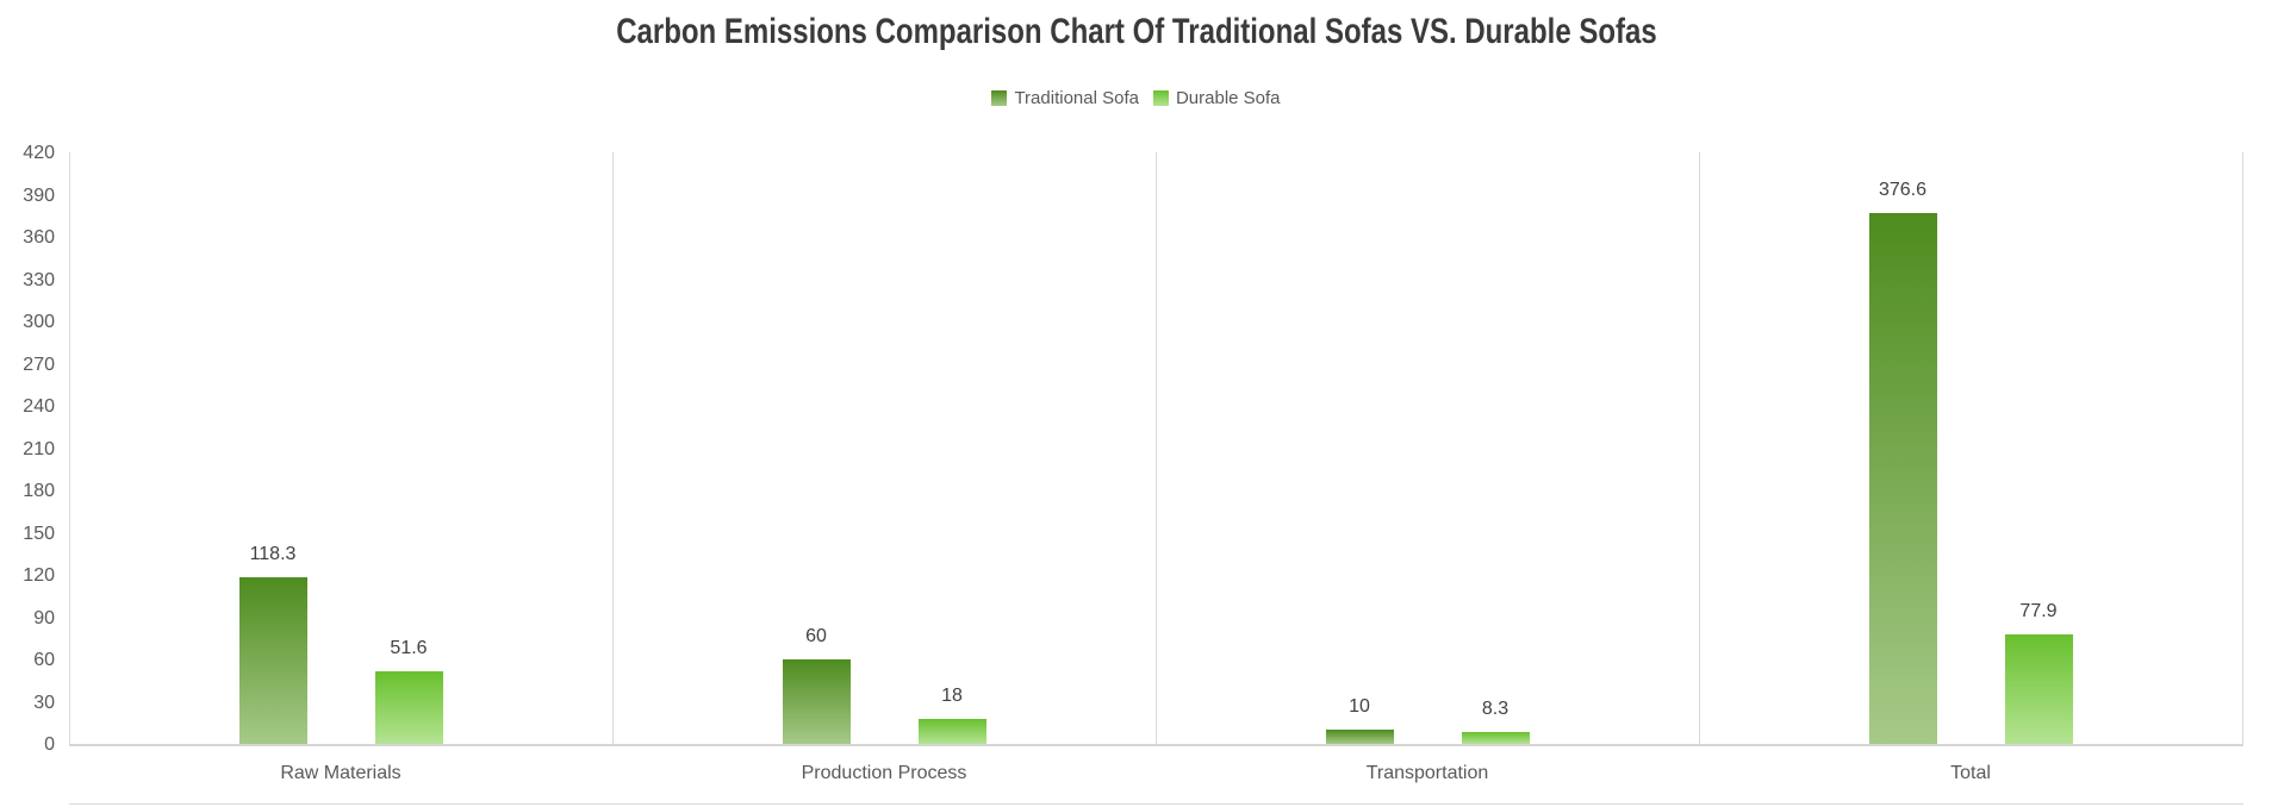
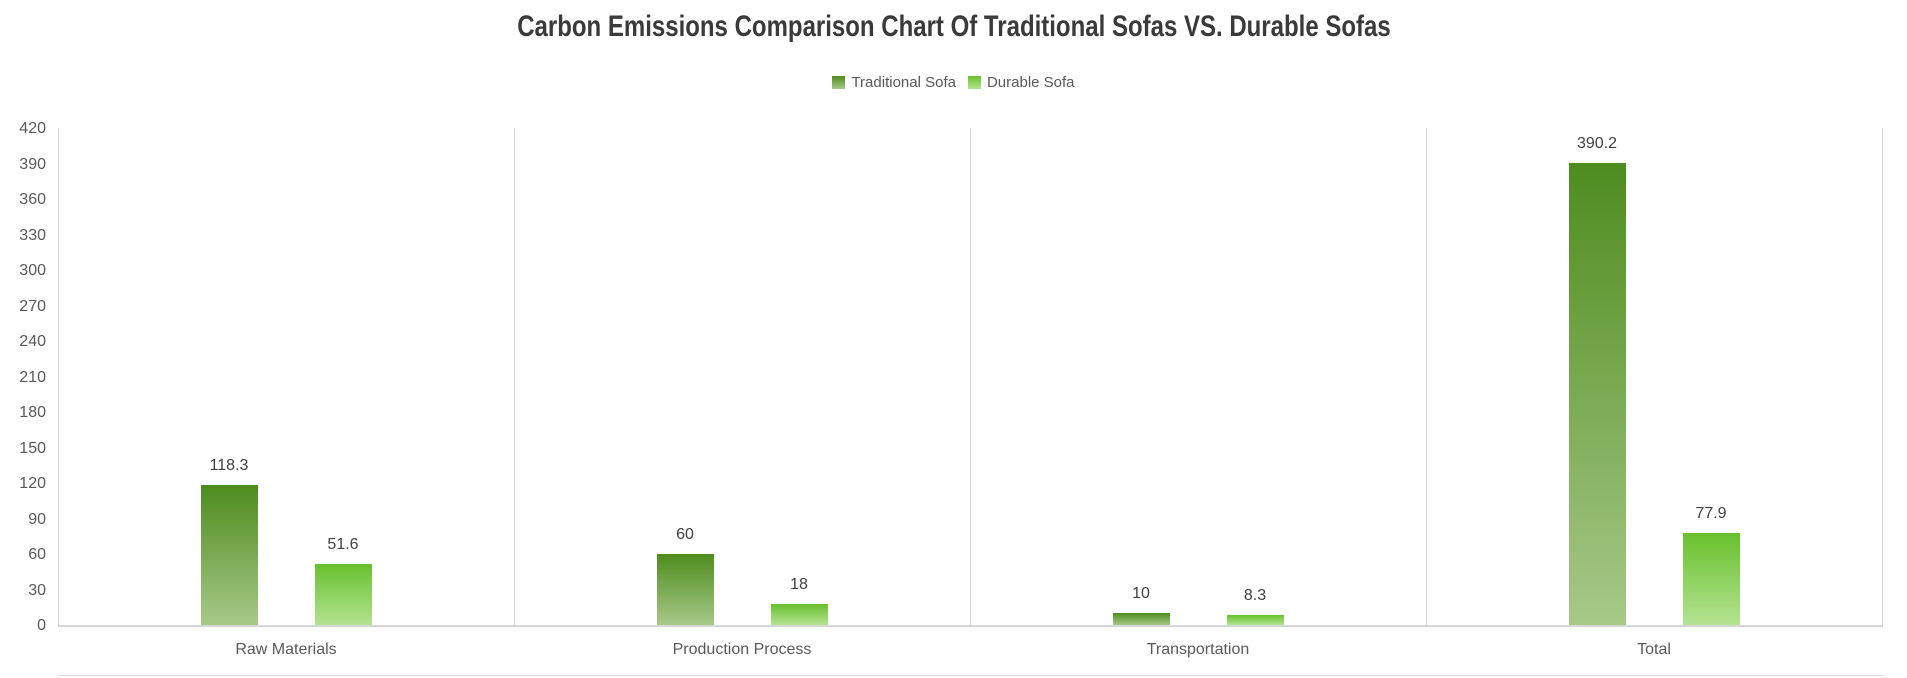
Traditional Sofa/Total: 376.6 -> 390.2
